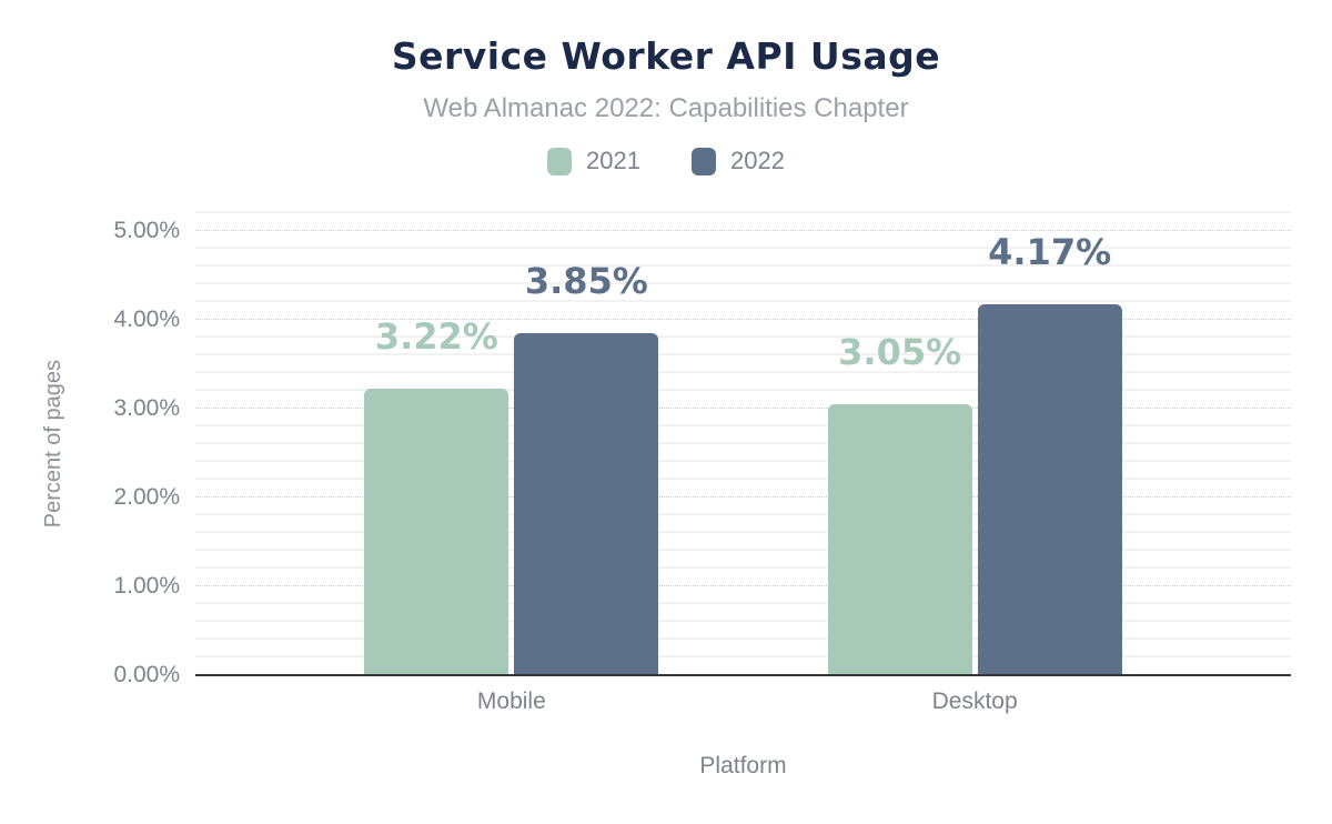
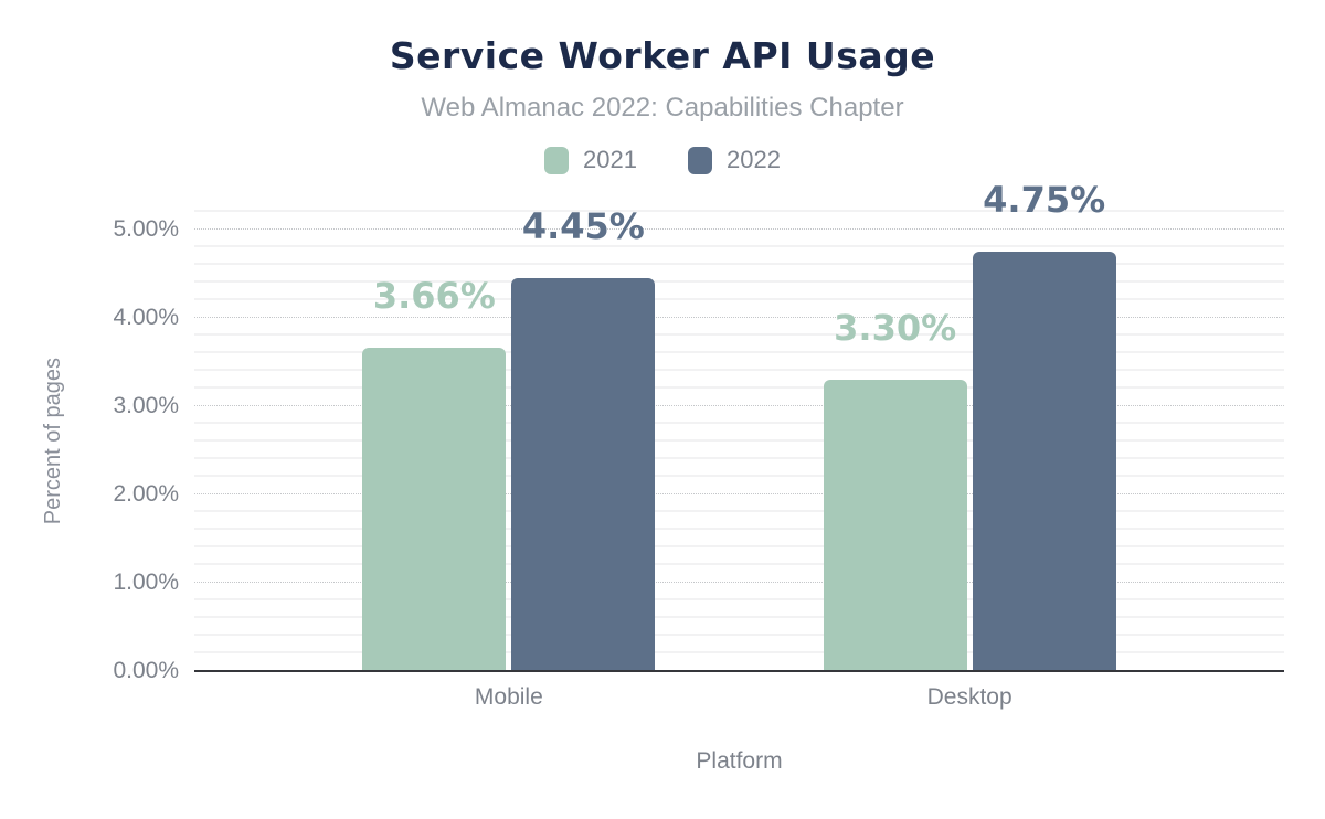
2021/Mobile: 3.22% -> 3.66%
2022/Mobile: 3.85% -> 4.45%
2021/Desktop: 3.05% -> 3.30%
2022/Desktop: 4.17% -> 4.75%
